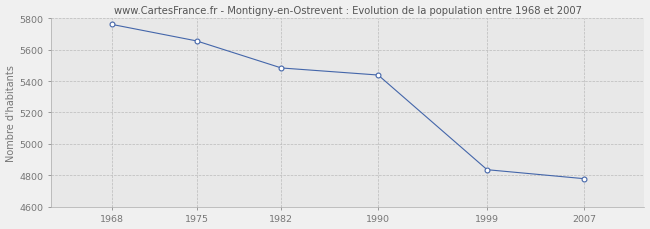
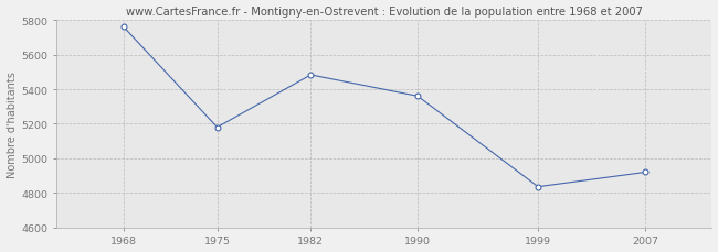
1975: 5660 -> 5180
1990: 5440 -> 5360
2007: 4780 -> 4920
